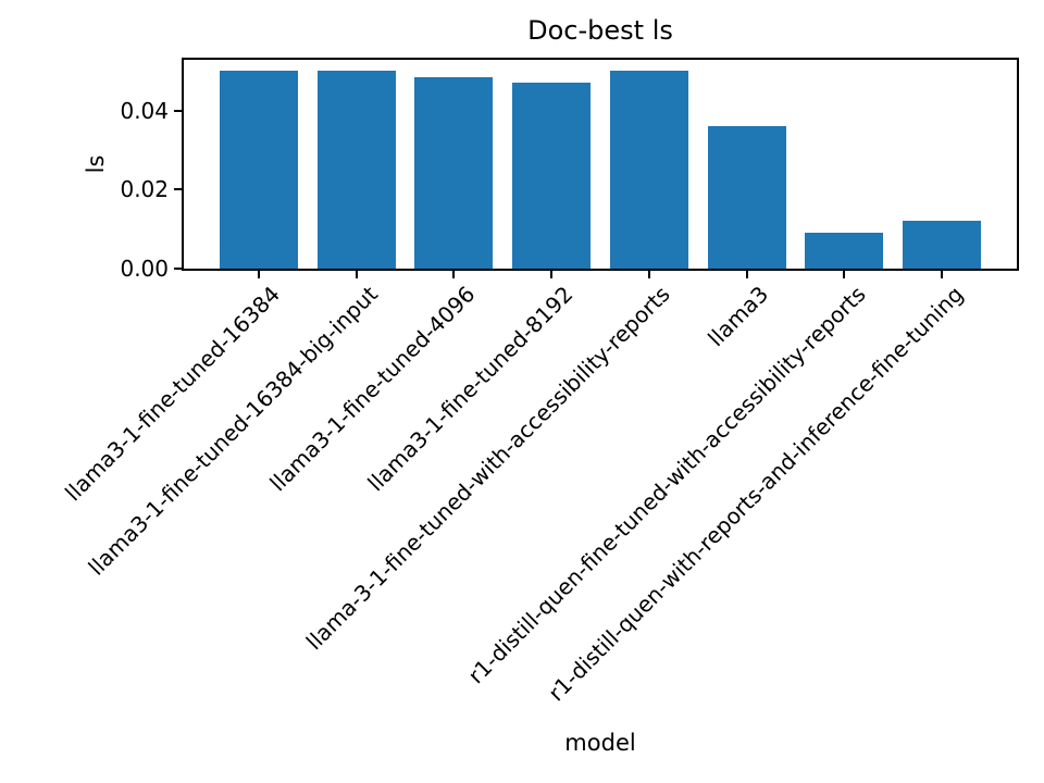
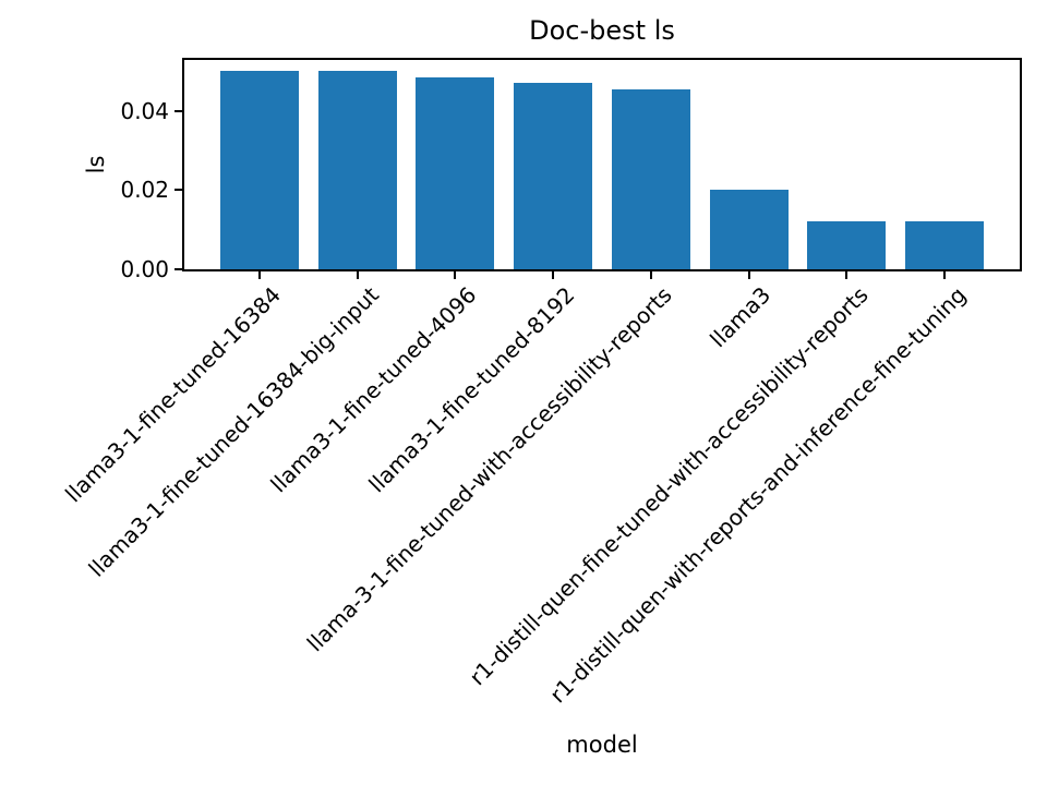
llama-3-1-fine-tuned-with-accessibility-reports: 0.050 -> 0.045
llama3: 0.036 -> 0.020
r1-distill-quen-fine-tuned-with-accessibility-reports: 0.009 -> 0.012
